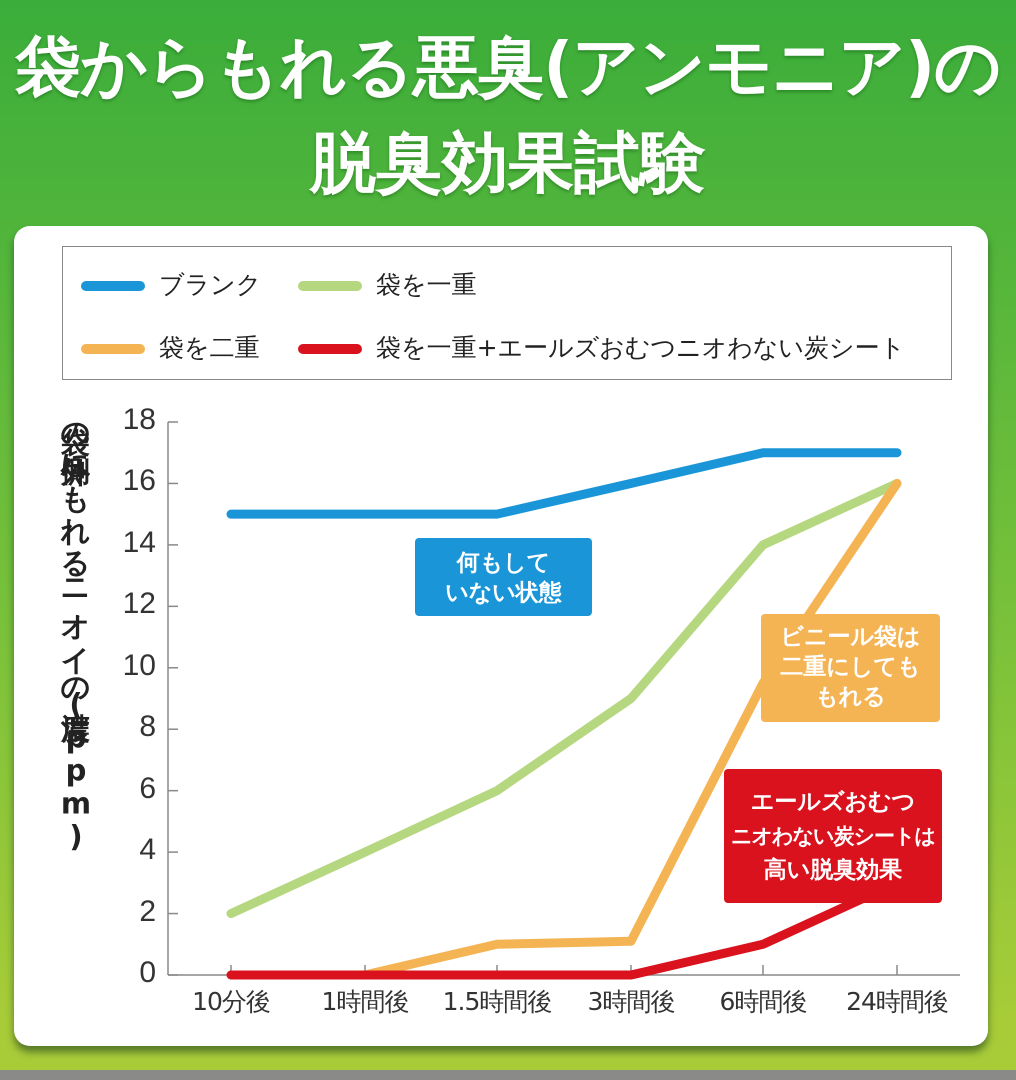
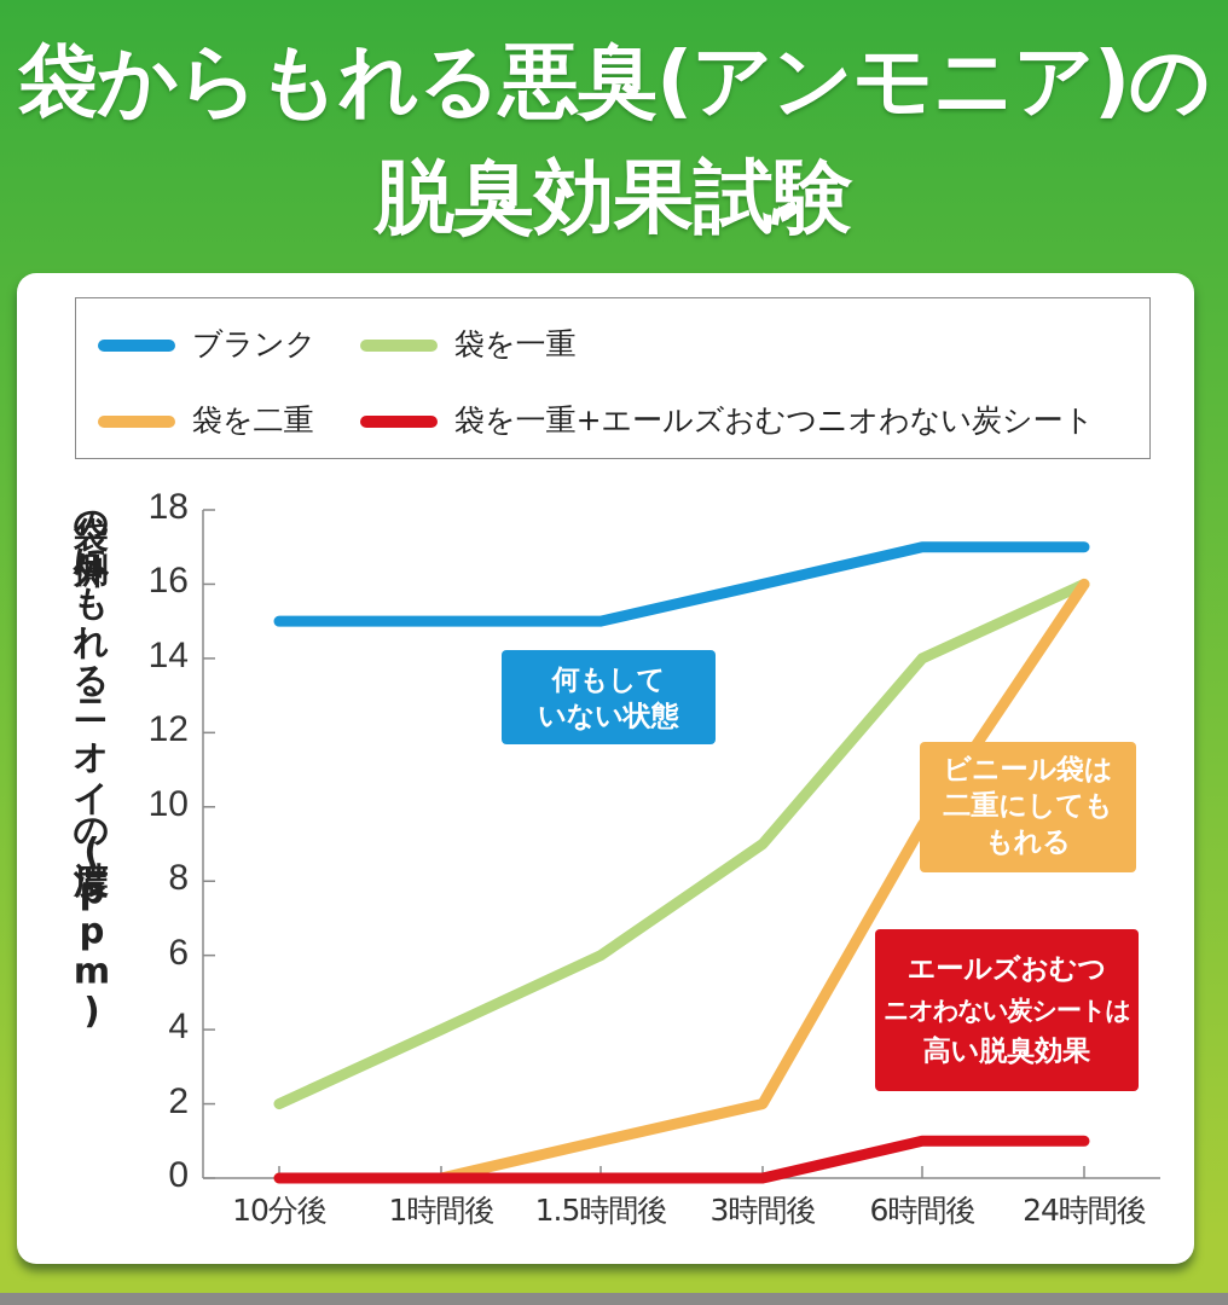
袋を二重/3時間後: 1.1 -> 2.0
袋を一重+エールズおむつニオわない炭シート/24時間後: 3 -> 1
